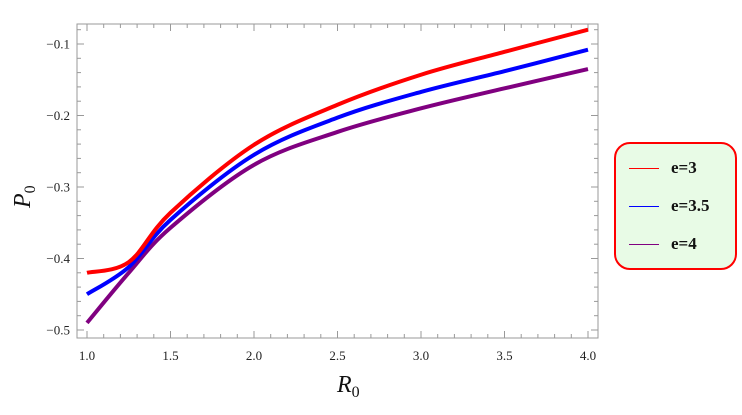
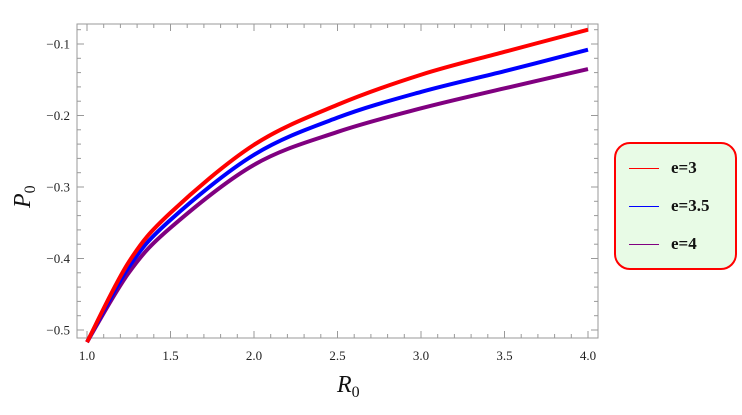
e=3/1.0: -0.42 -> -0.52
e=3.5/1.0: -0.45 -> -0.52
e=4/1.0: -0.49 -> -0.52
